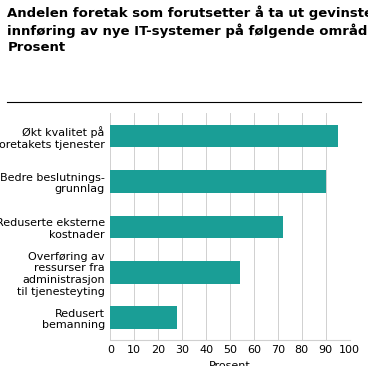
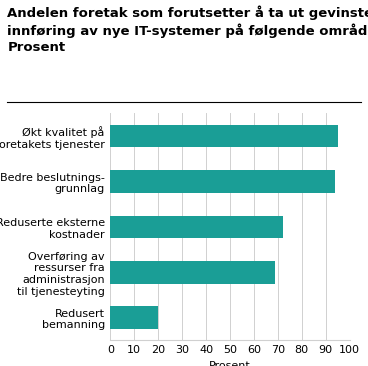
Bedre beslutnings- grunnlag: 90 -> 94
Overføring av ressurser fra administrasjon til tjenesteyting: 54 -> 69
Redusert bemanning: 28 -> 20
